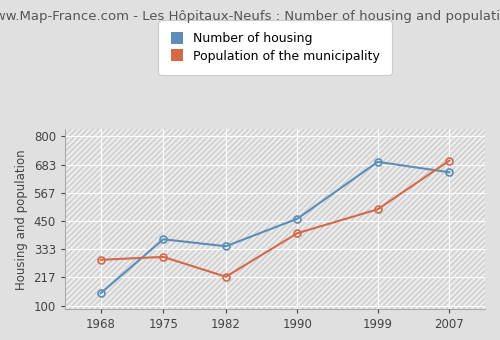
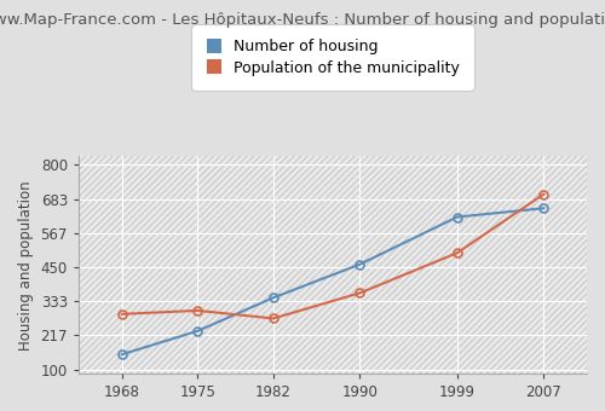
Number of housing/1975: 375 -> 232
Population of the municipality/1982: 220 -> 275
Population of the municipality/1990: 400 -> 362
Number of housing/1999: 695 -> 622
